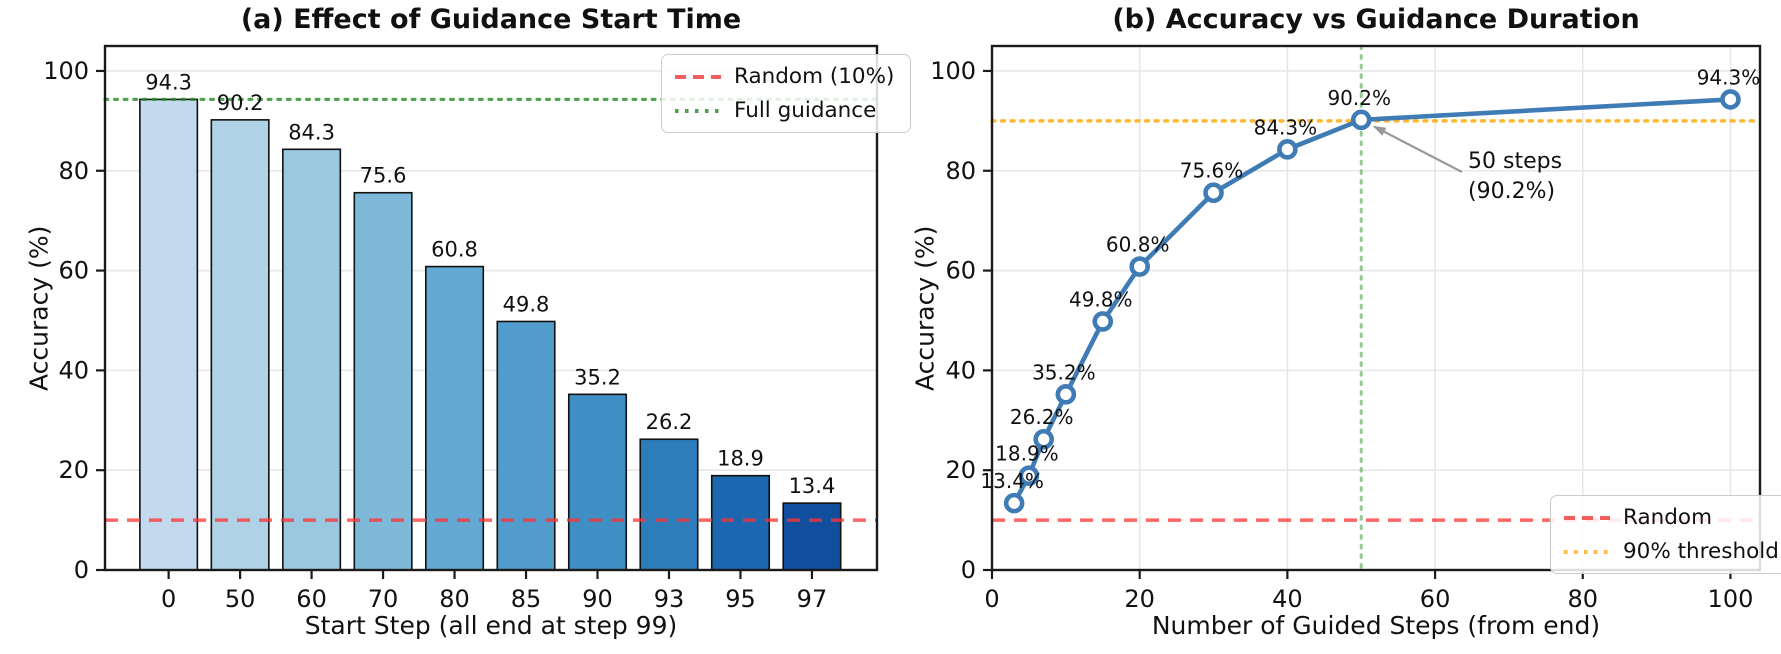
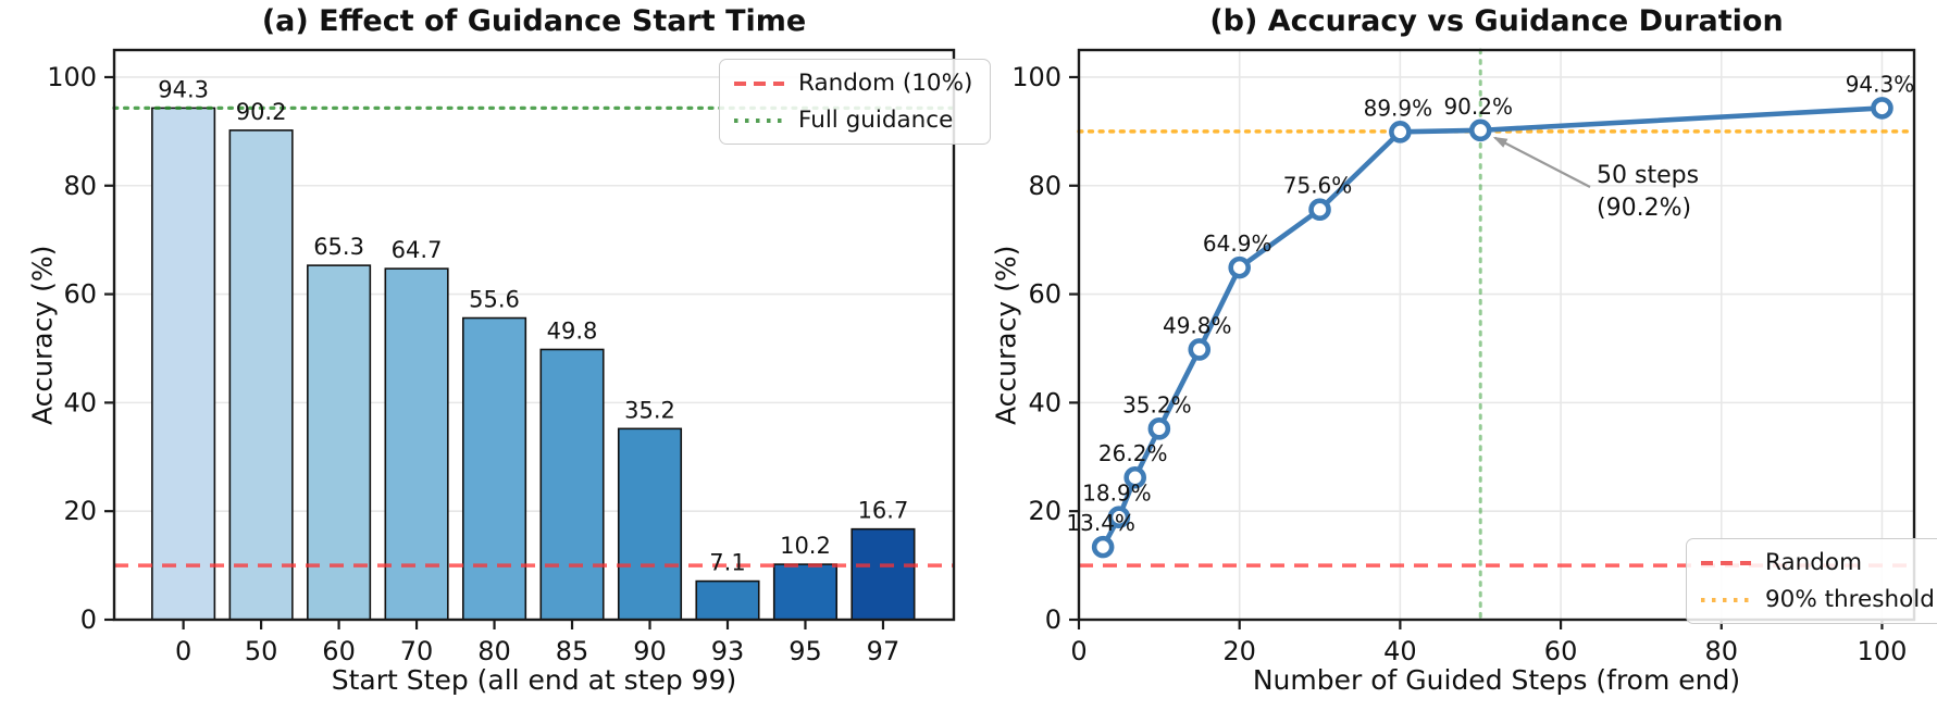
(a) Effect of Guidance Start Time/60: 84.3 -> 65.3
(a) Effect of Guidance Start Time/70: 75.6 -> 64.7
(a) Effect of Guidance Start Time/80: 60.8 -> 55.6
(a) Effect of Guidance Start Time/93: 26.2 -> 7.1
(a) Effect of Guidance Start Time/95: 18.9 -> 10.2
(a) Effect of Guidance Start Time/97: 13.4 -> 16.7
(b) Accuracy vs Guidance Duration/20: 60.8% -> 64.9%
(b) Accuracy vs Guidance Duration/40: 84.3% -> 89.9%
